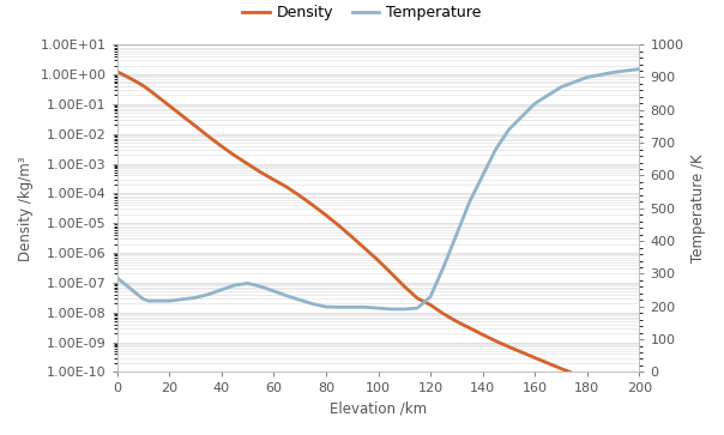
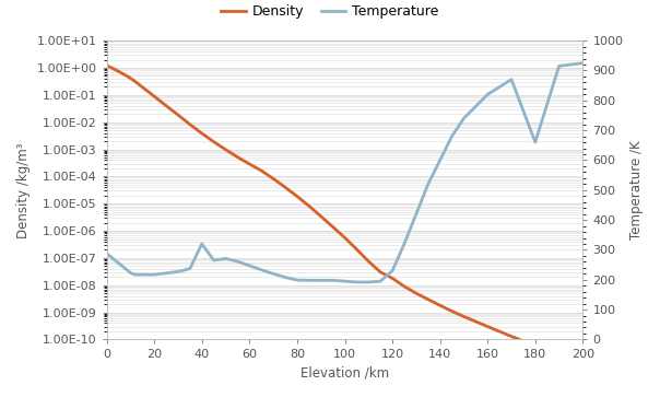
Temperature/40: 251 -> 320
Temperature/180: 900 -> 660
